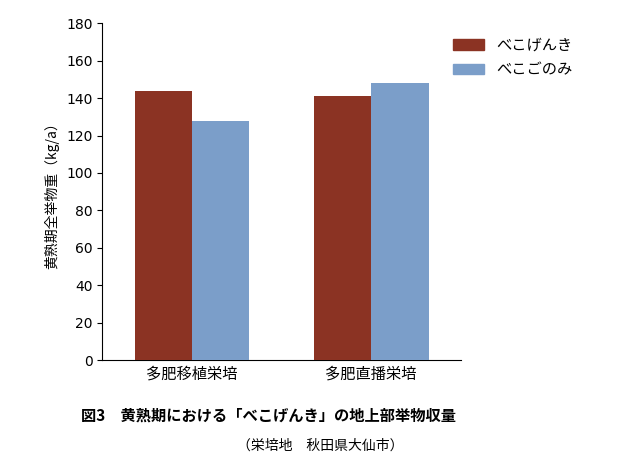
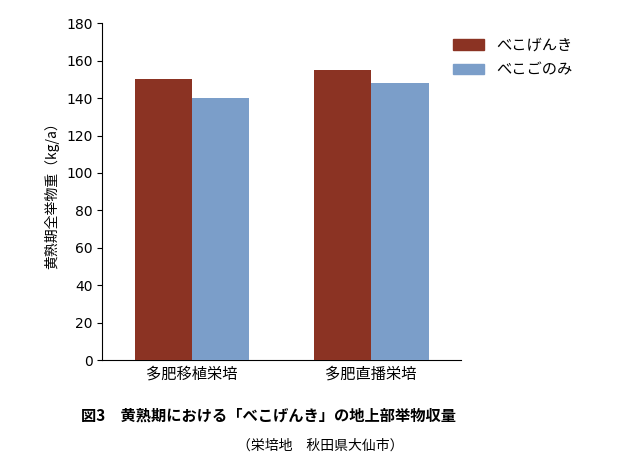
べこげんき/多肥移植栄培: 144 -> 150
べこごのみ/多肥移植栄培: 128 -> 140
べこげんき/多肥直播栄培: 141 -> 155
